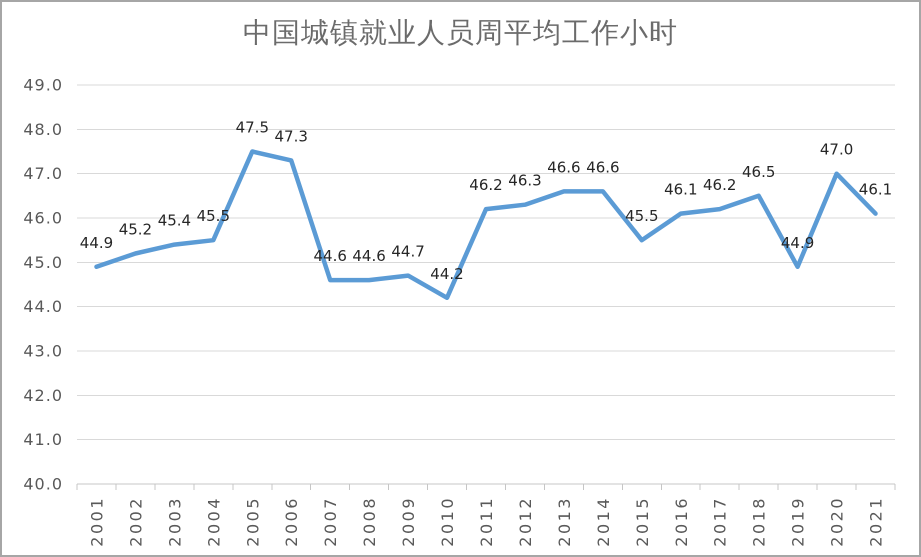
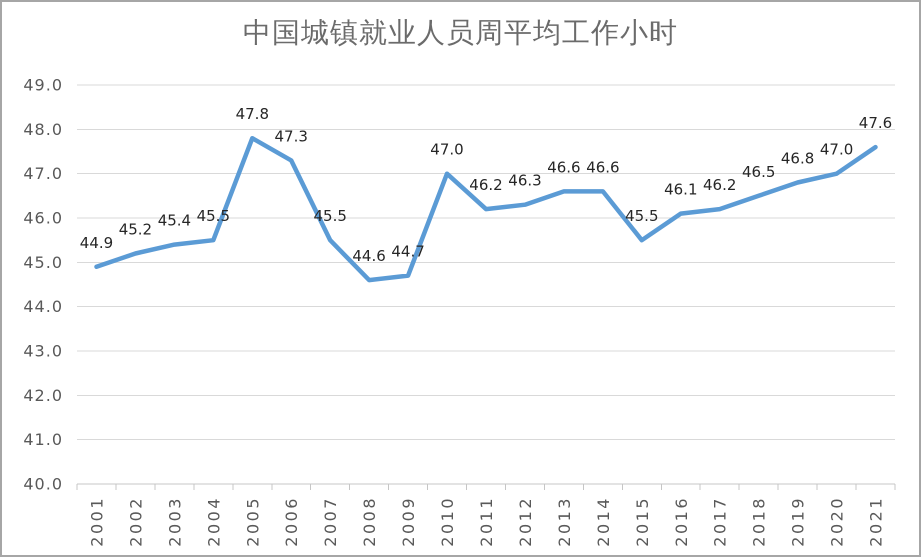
2005: 47.5 -> 47.8
2007: 44.6 -> 45.5
2010: 44.2 -> 47.0
2019: 44.9 -> 46.8
2021: 46.1 -> 47.6
